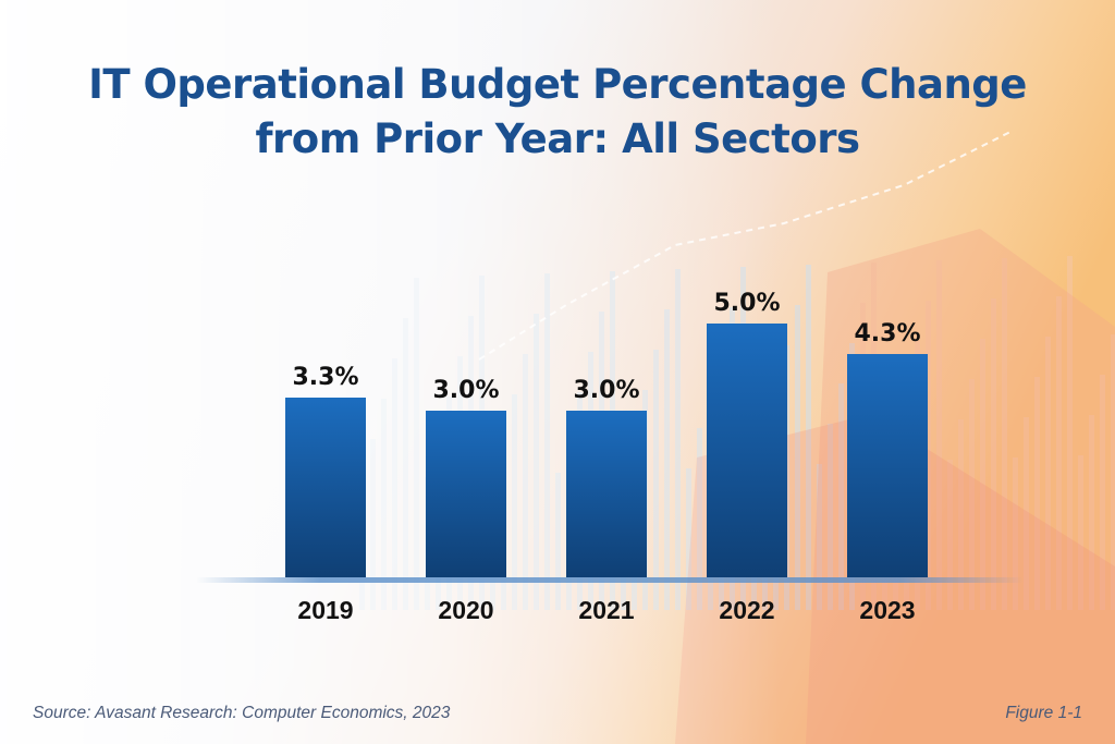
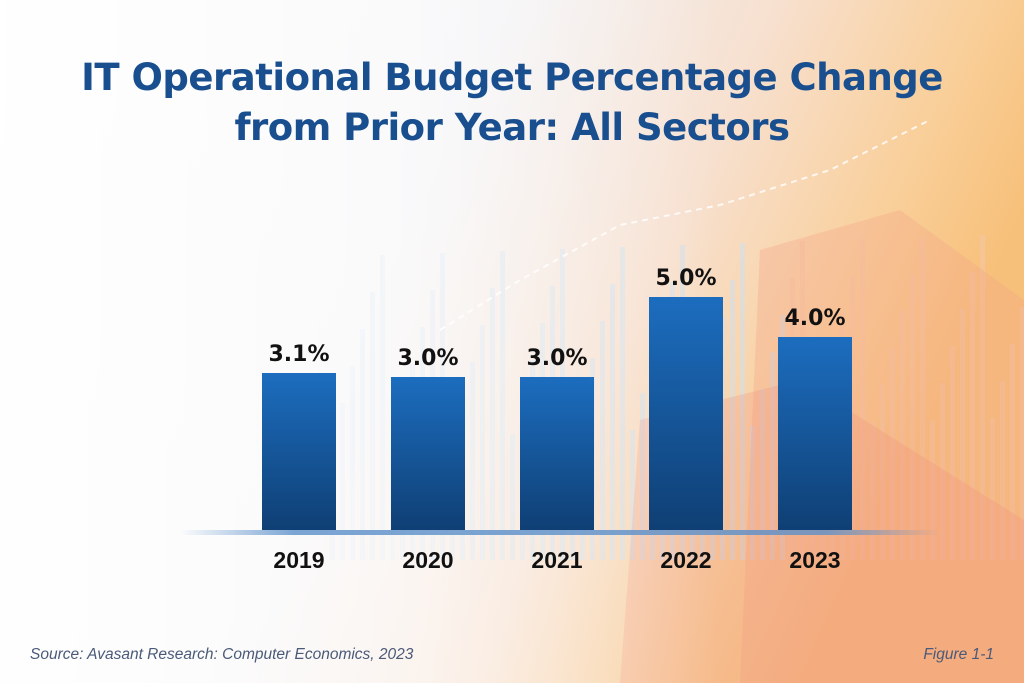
2019: 3.3% -> 3.1%
2023: 4.3% -> 4.0%
